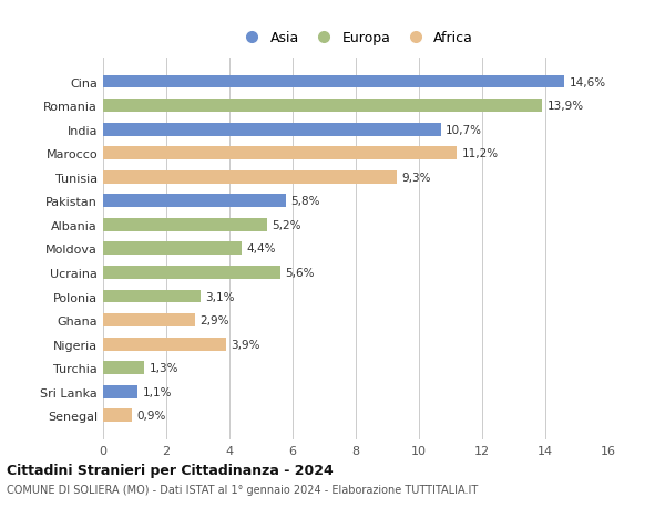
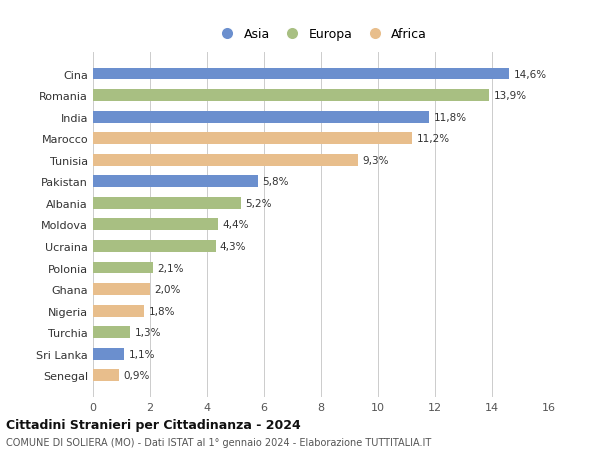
India: 10,7% -> 11,8%
Ucraina: 5,6% -> 4,3%
Polonia: 3,1% -> 2,1%
Ghana: 2,9% -> 2,0%
Nigeria: 3,9% -> 1,8%
